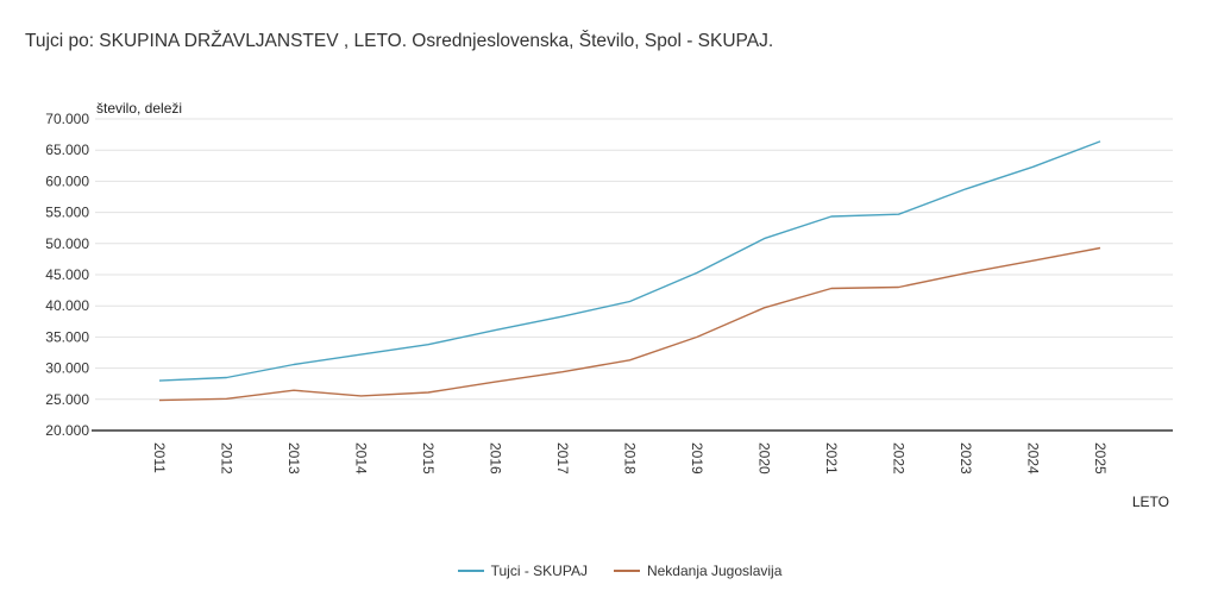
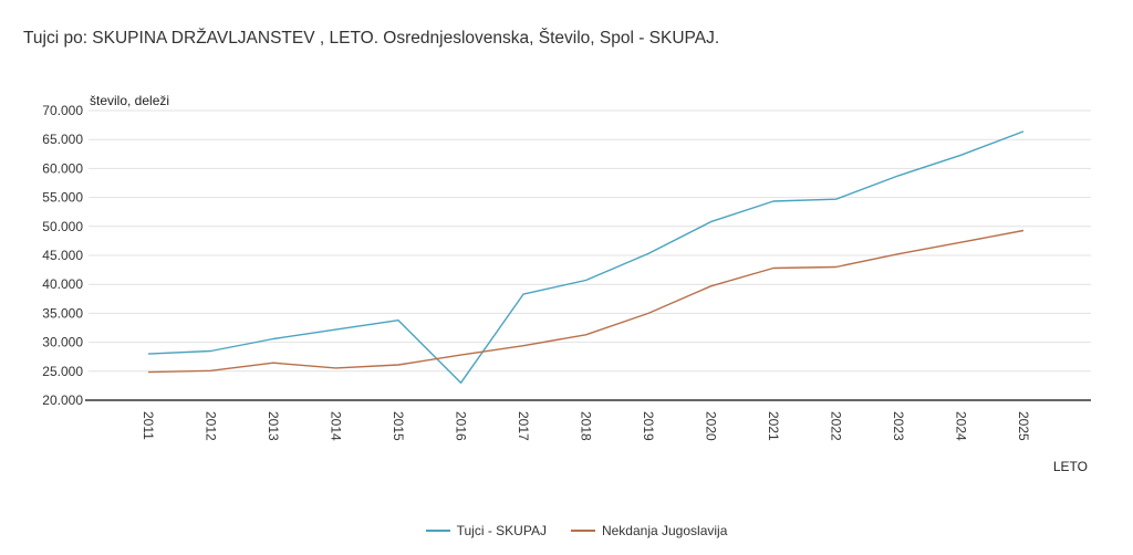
Tujci - SKUPAJ/2016: 36000 -> 23000
